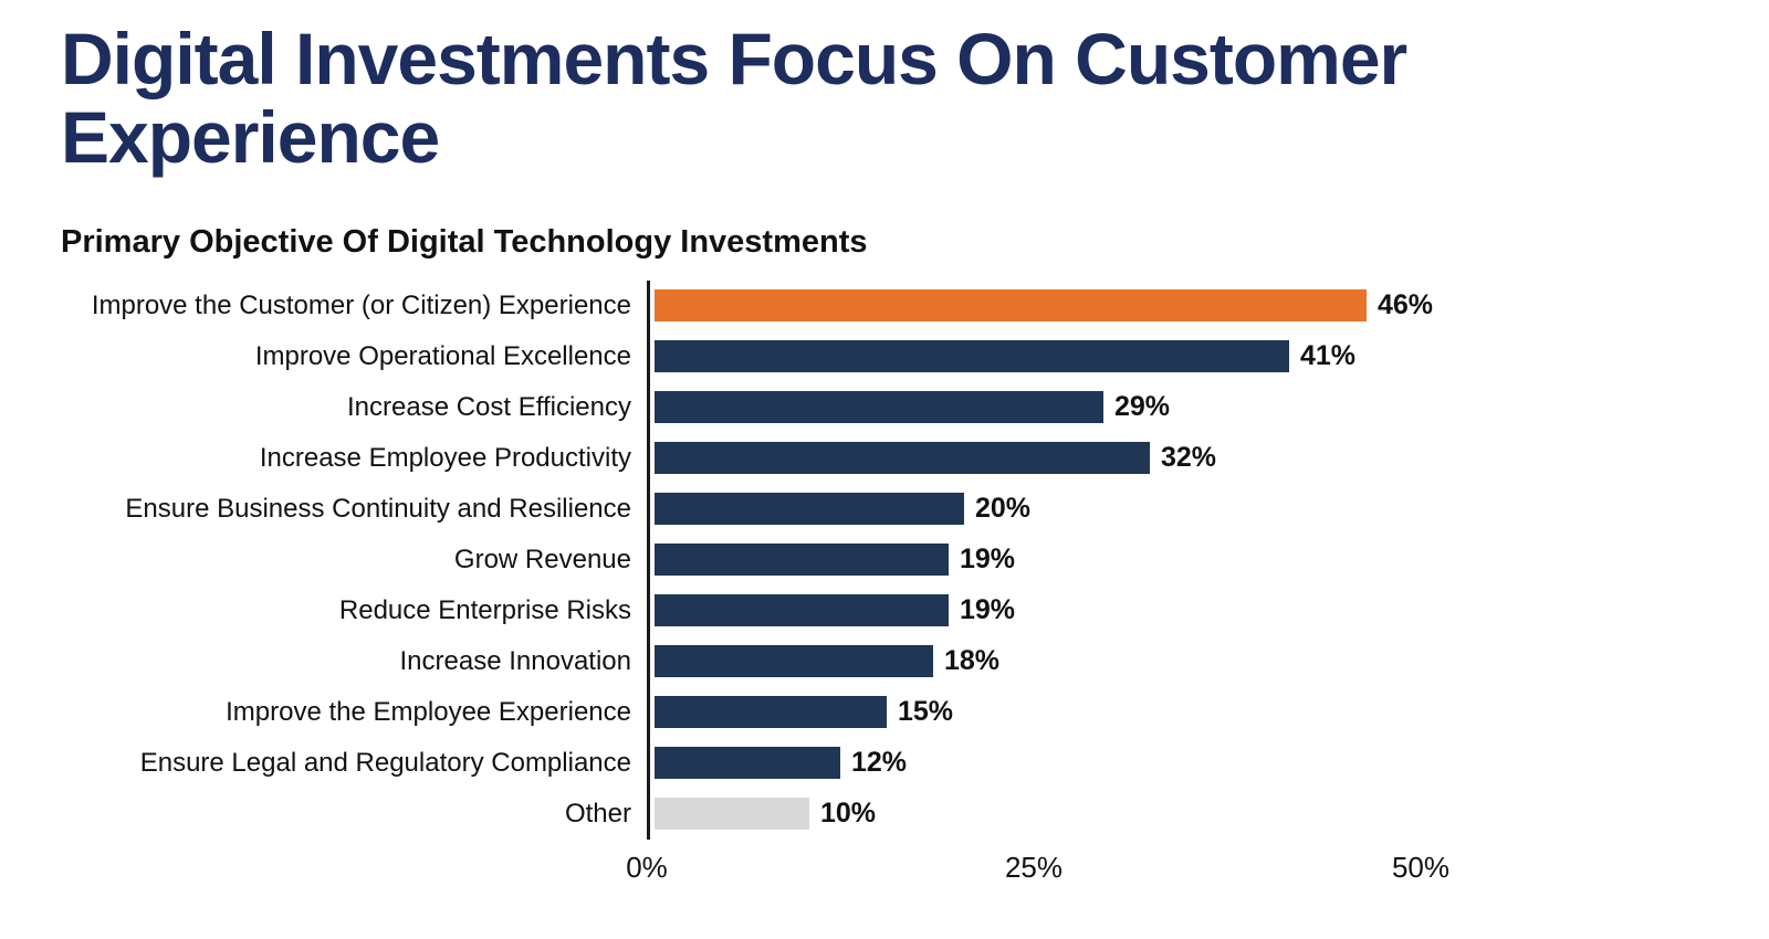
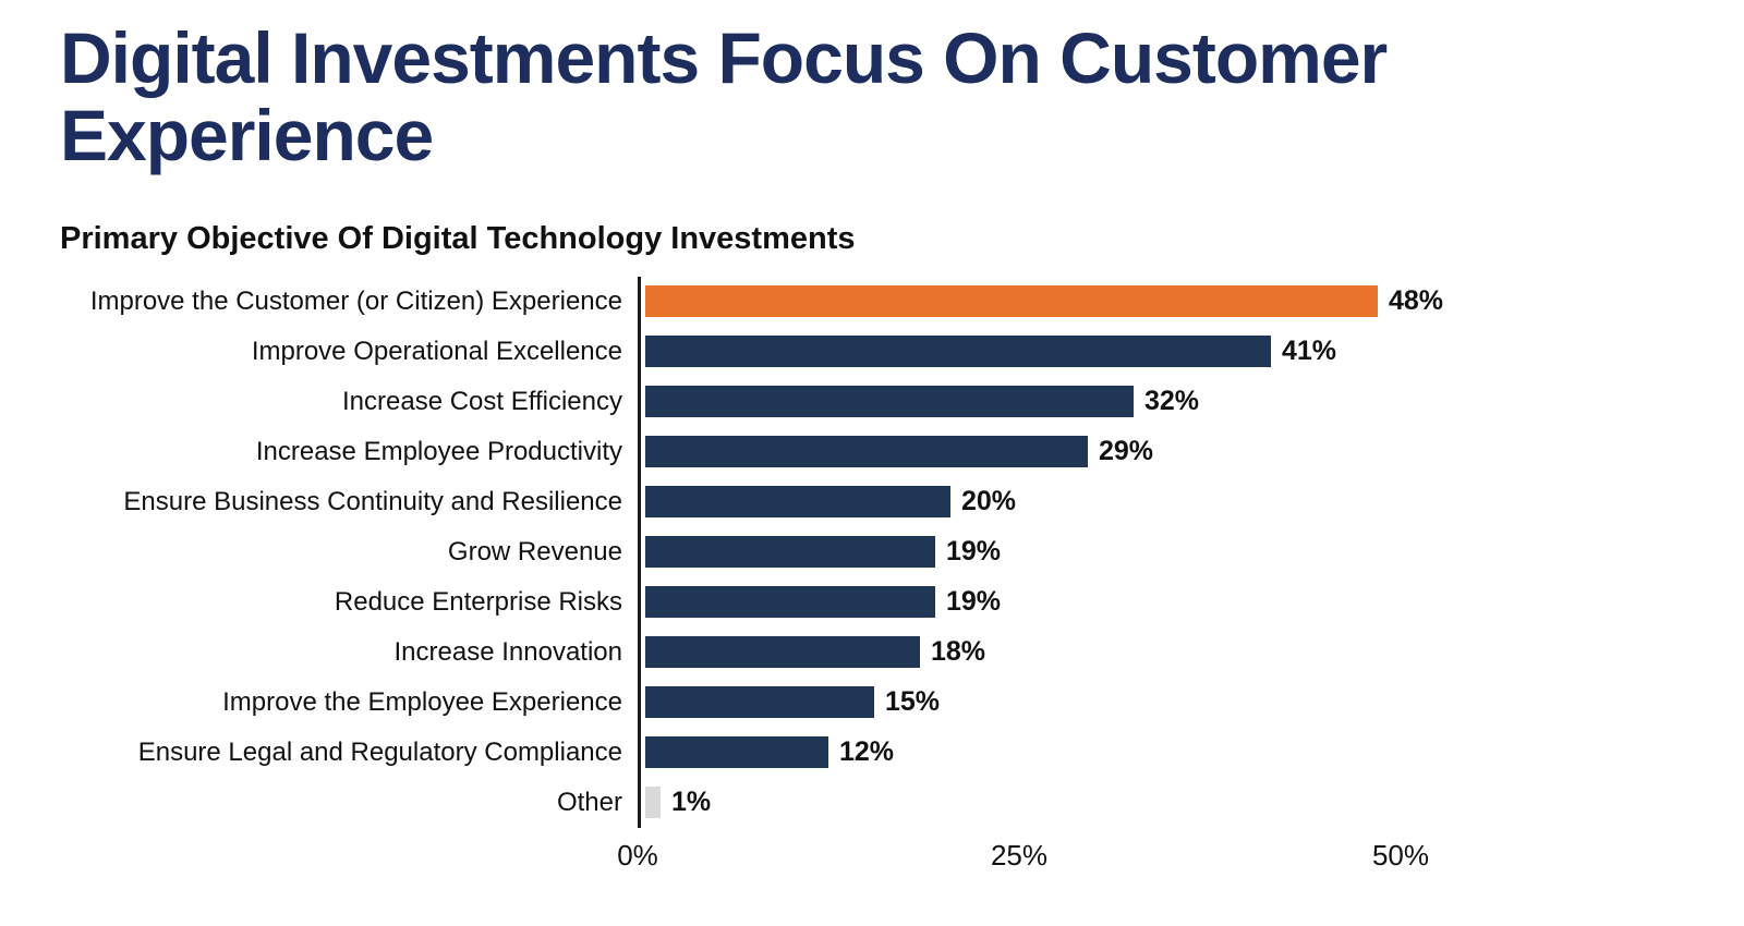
Improve the Customer (or Citizen) Experience: 46% -> 48%
Increase Cost Efficiency: 29% -> 32%
Increase Employee Productivity: 32% -> 29%
Other: 10% -> 1%
